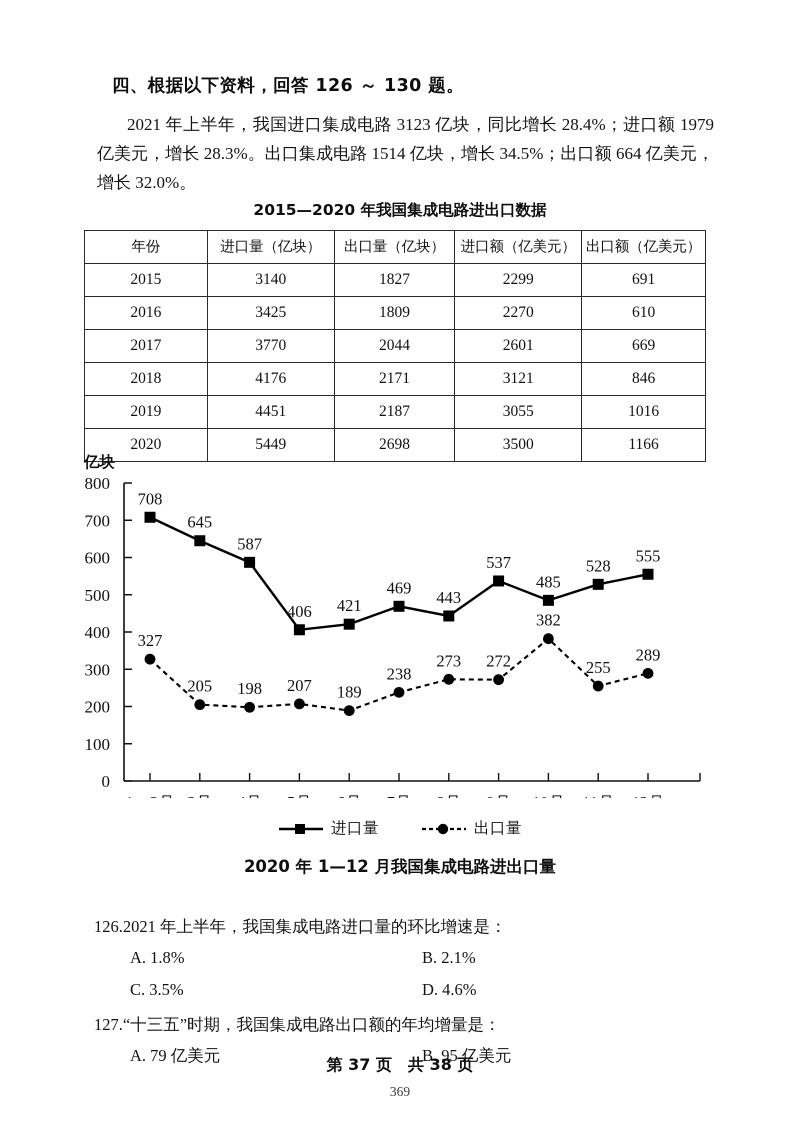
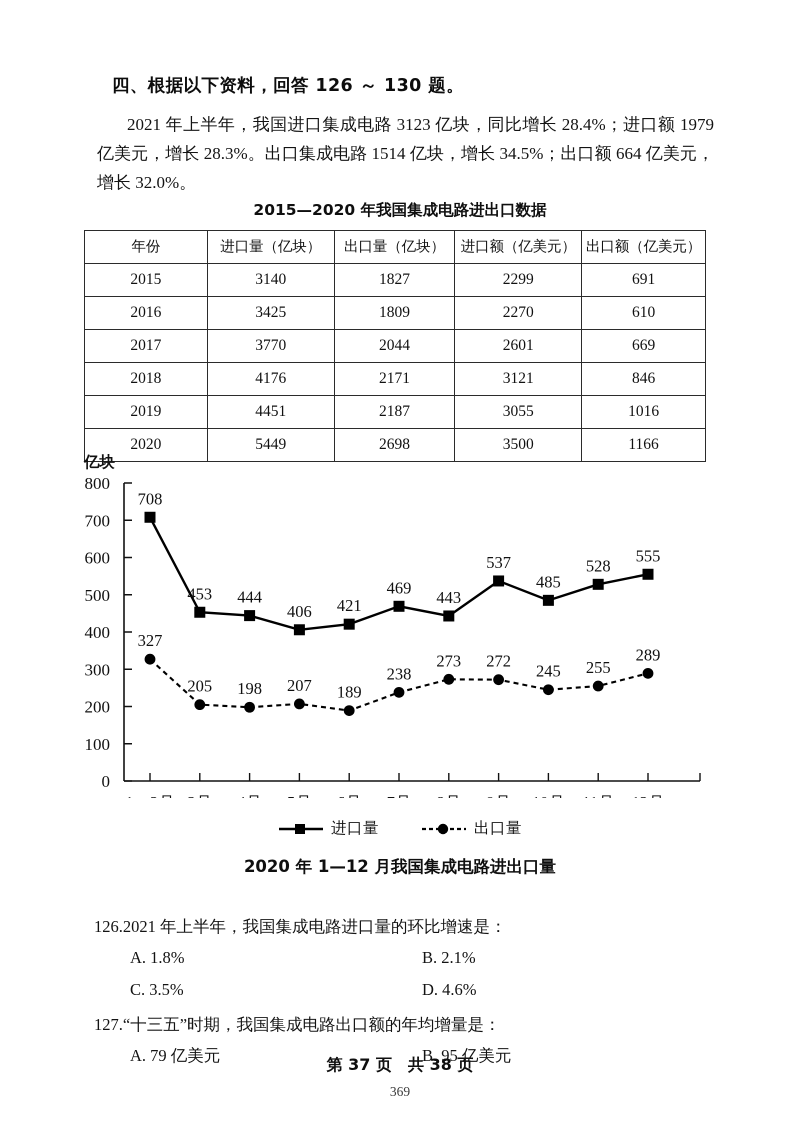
进口量/3月: 645 -> 453
进口量/4月: 587 -> 444
出口量/10月: 382 -> 245
